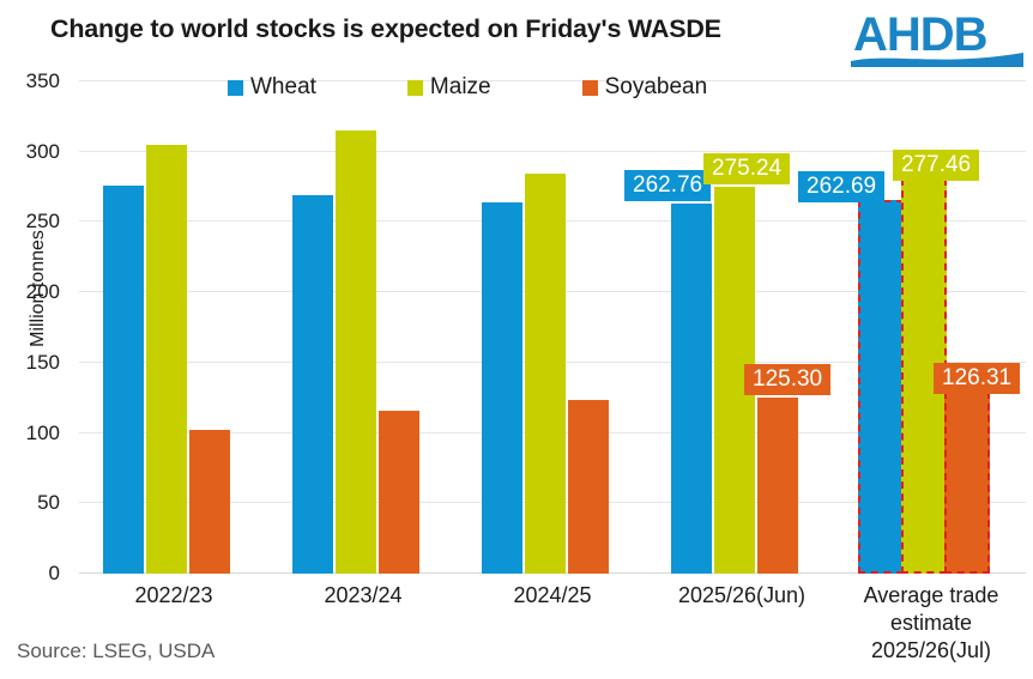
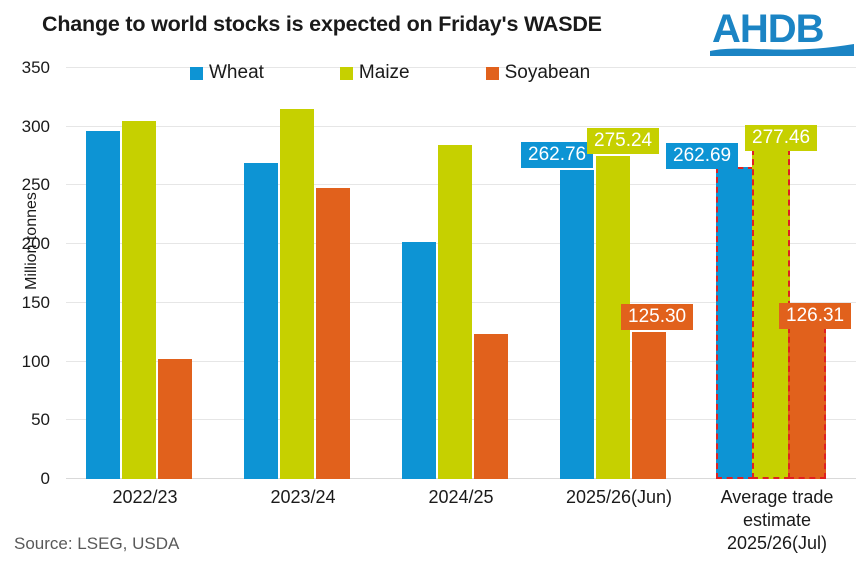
Wheat/2022/23: 276 -> 296
Soyabean/2023/24: 116 -> 248
Wheat/2024/25: 264 -> 202
